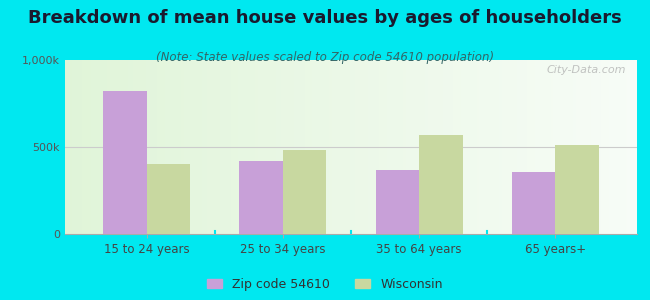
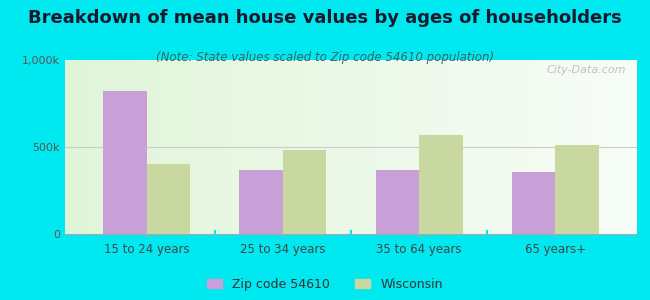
Zip code 54610/25 to 34 years: 420k -> 370k
